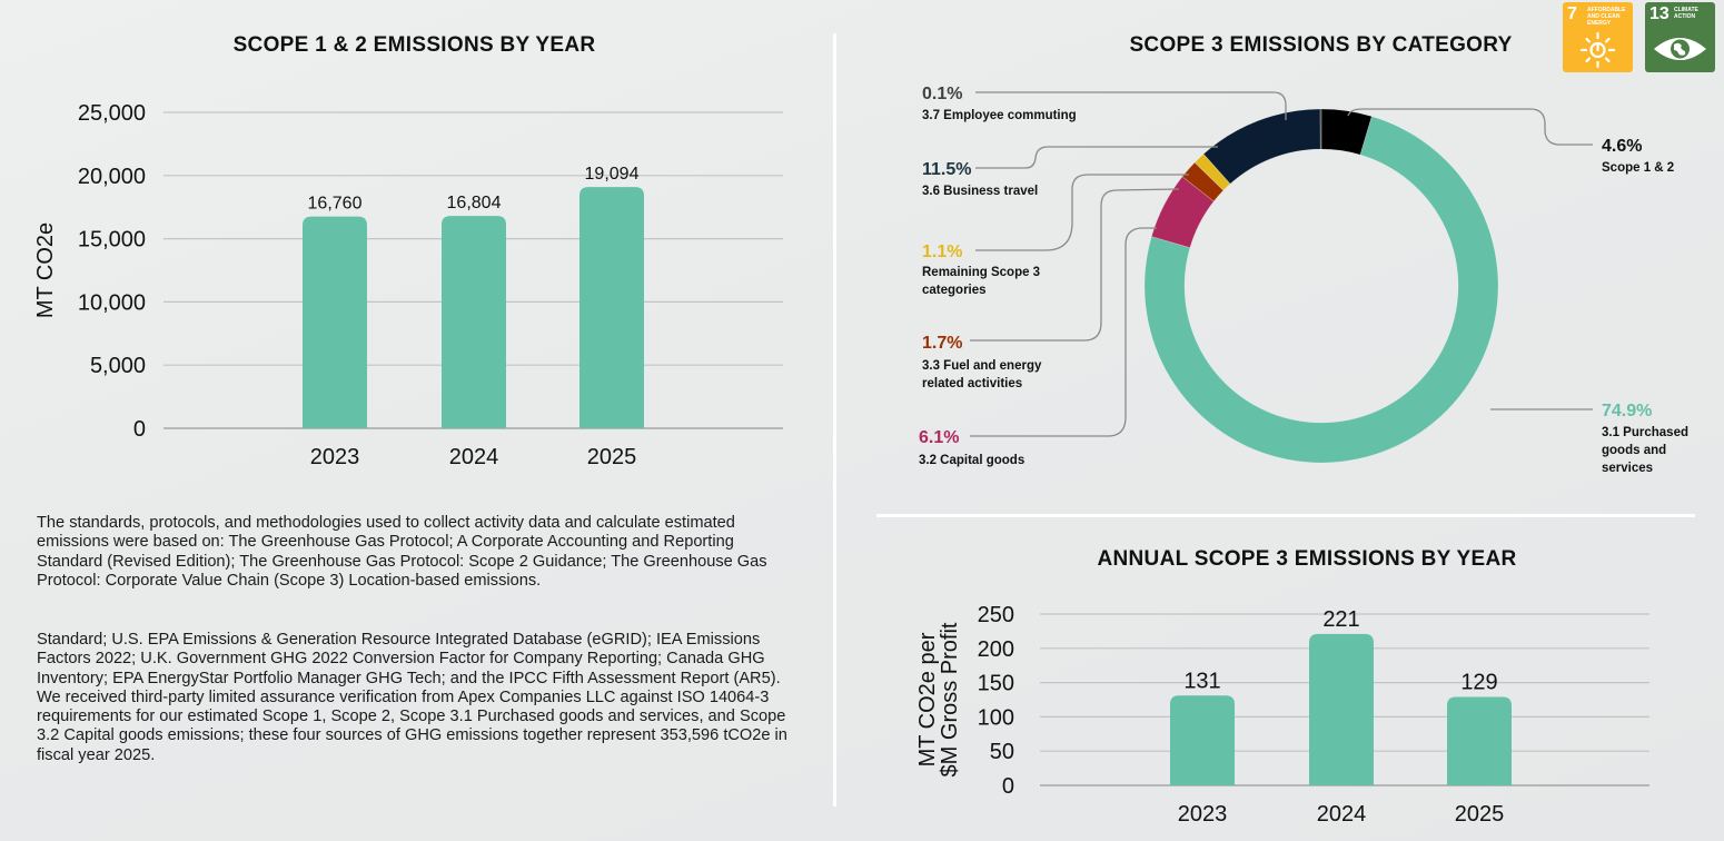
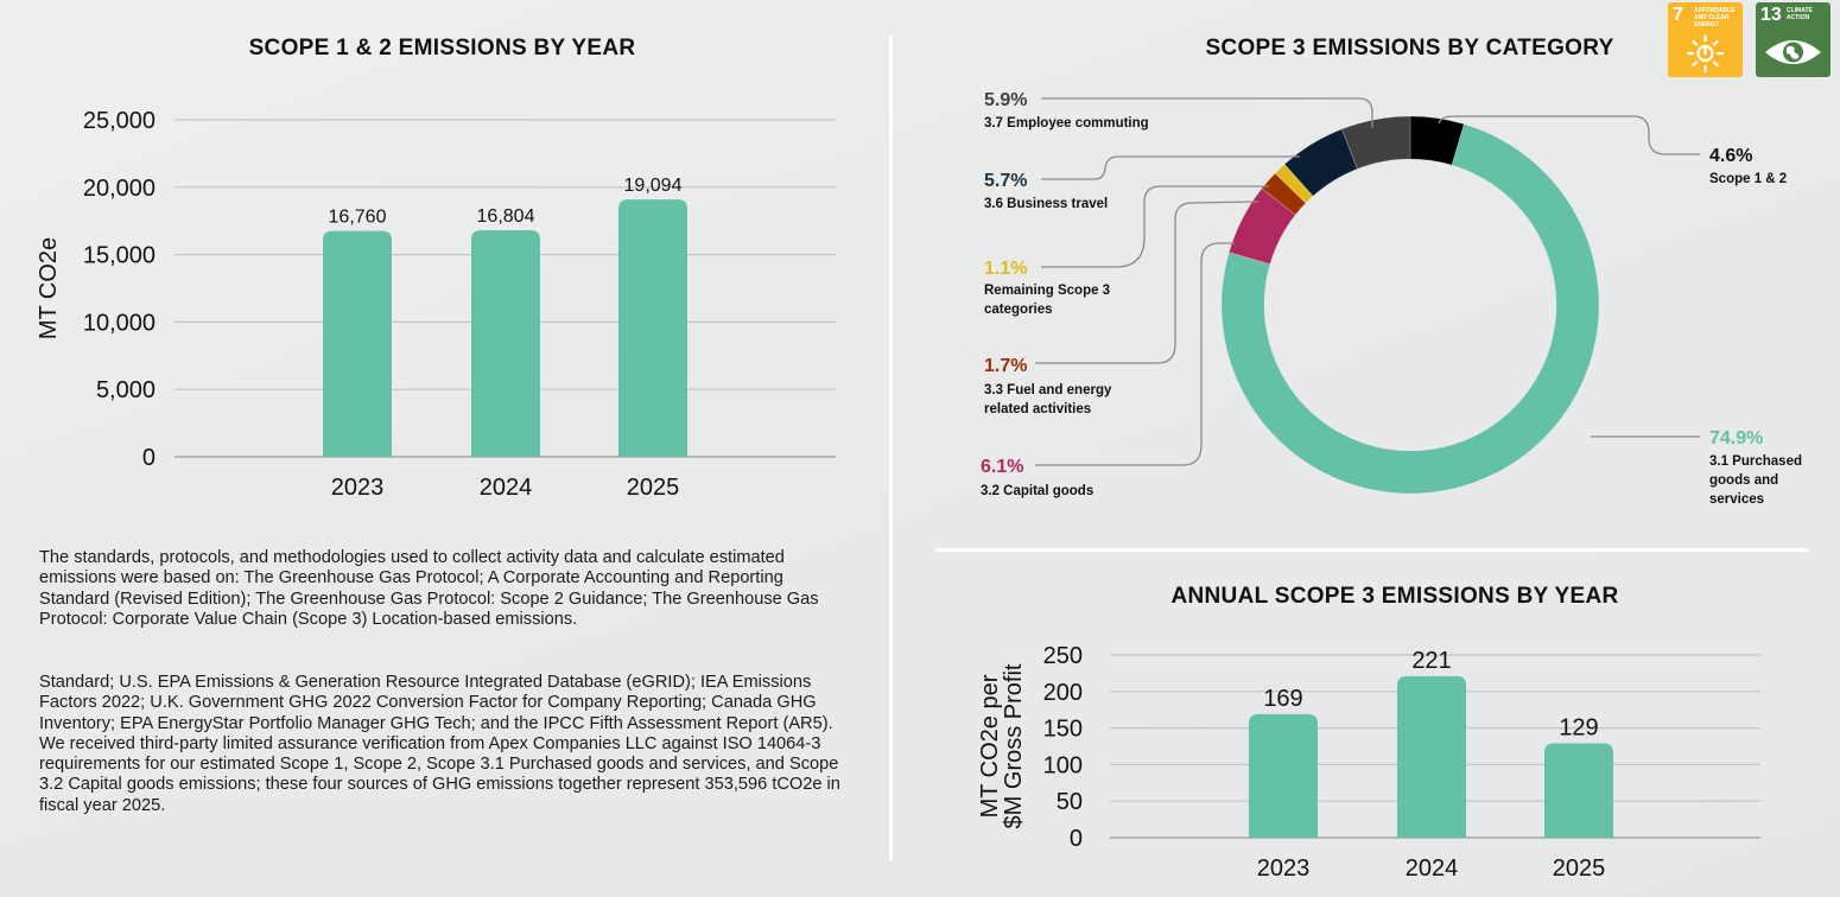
SCOPE 3 EMISSIONS BY CATEGORY/3.6 Business travel: 11.5% -> 5.7%
SCOPE 3 EMISSIONS BY CATEGORY/3.7 Employee commuting: 0.1% -> 5.9%
ANNUAL SCOPE 3 EMISSIONS BY YEAR/2023: 131 -> 169
